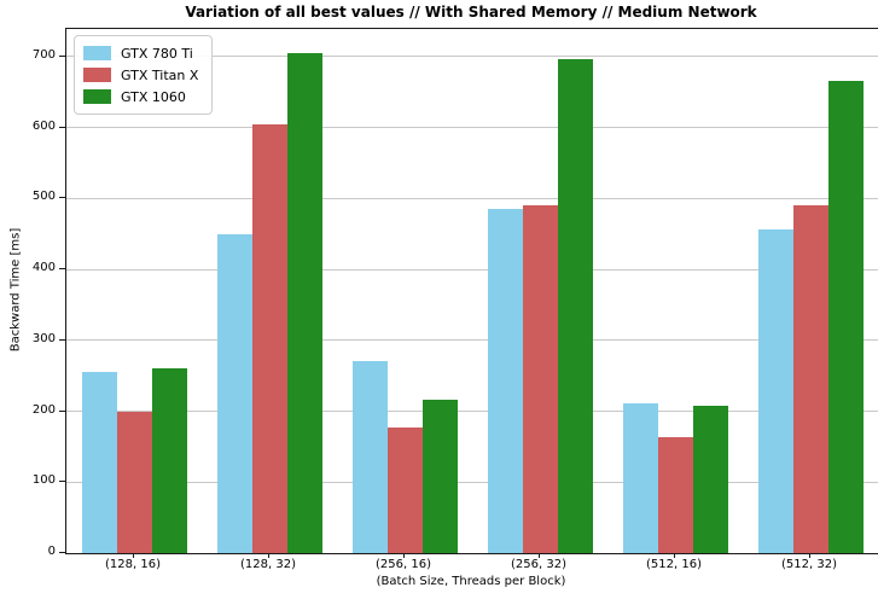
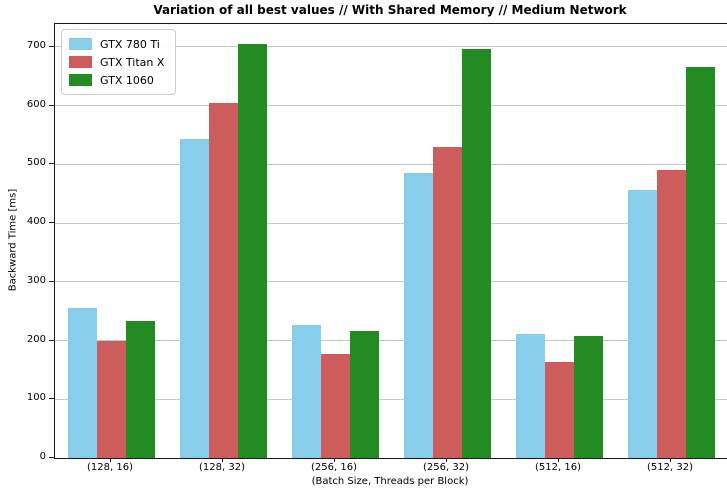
GTX 1060/(128, 16): 260 -> 230
GTX 780 Ti/(128, 32): 450 -> 540
GTX 780 Ti/(256, 16): 270 -> 230
GTX Titan X/(256, 32): 490 -> 530
